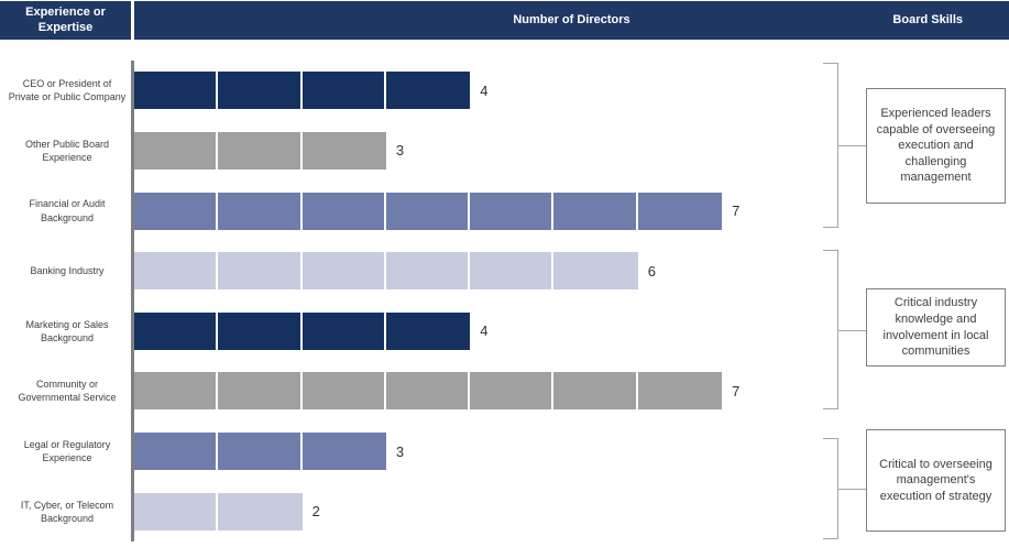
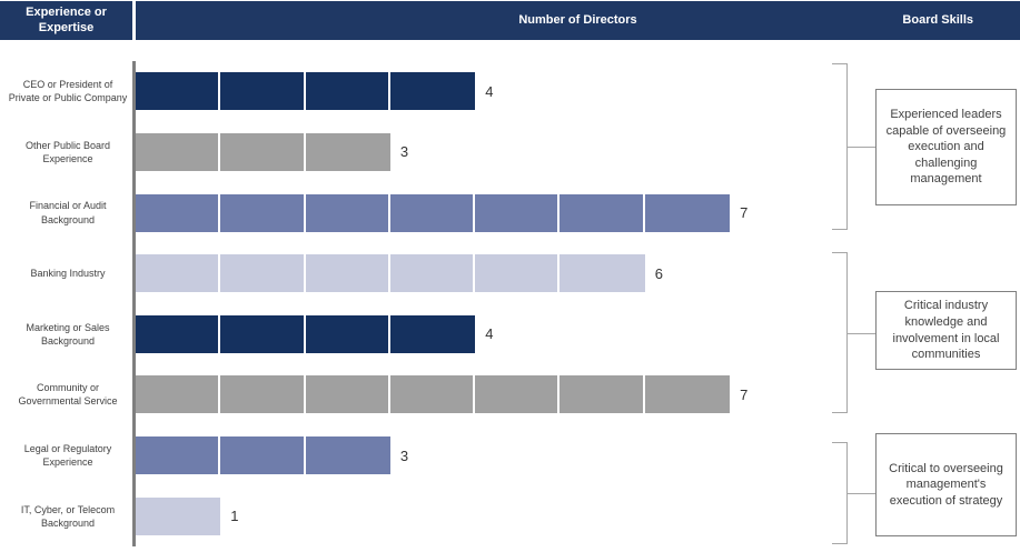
IT, Cyber, or Telecom Background: 2 -> 1
